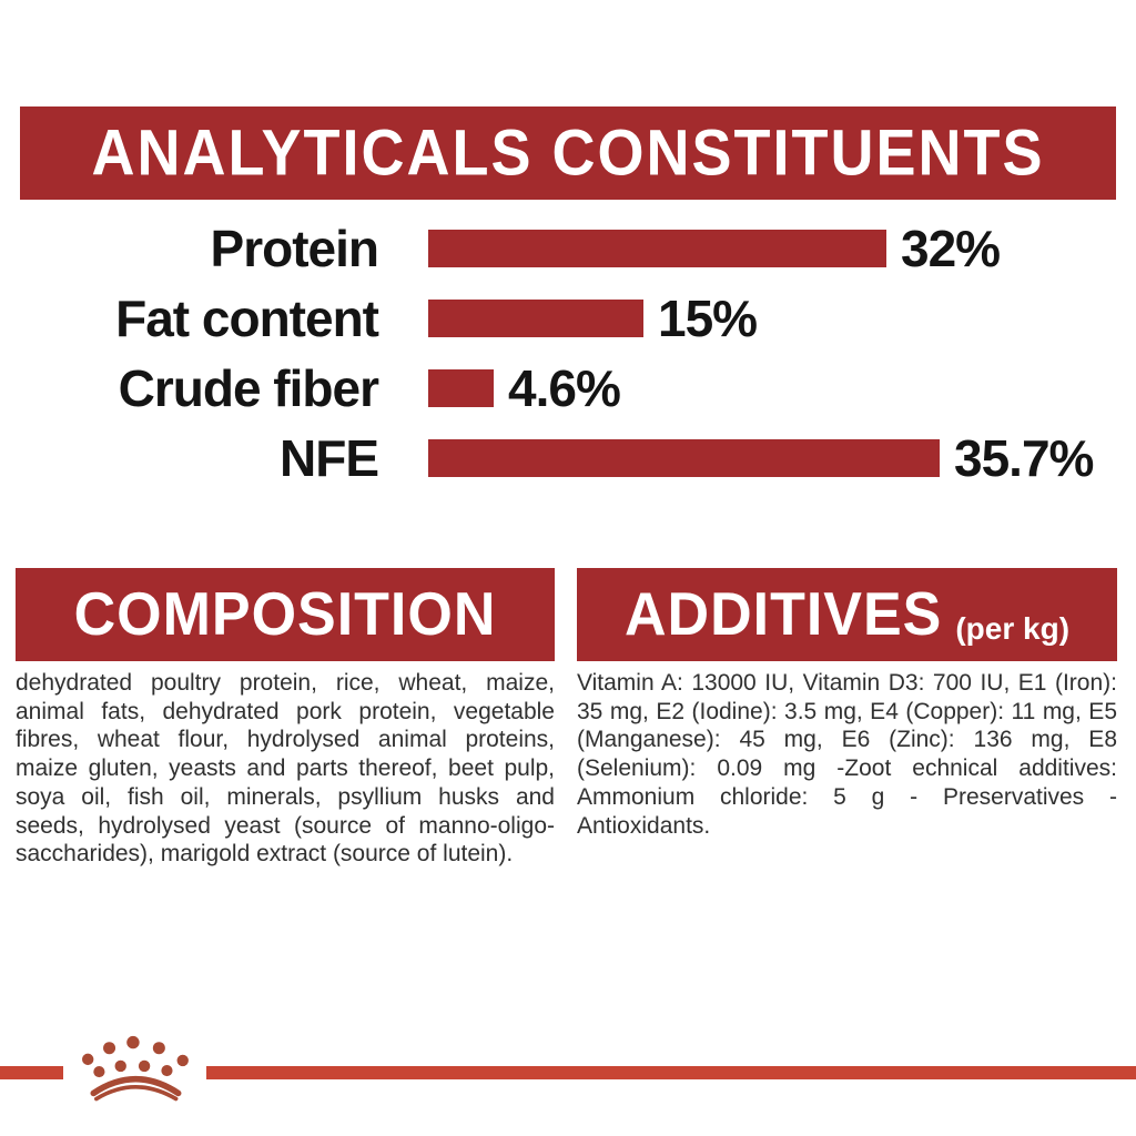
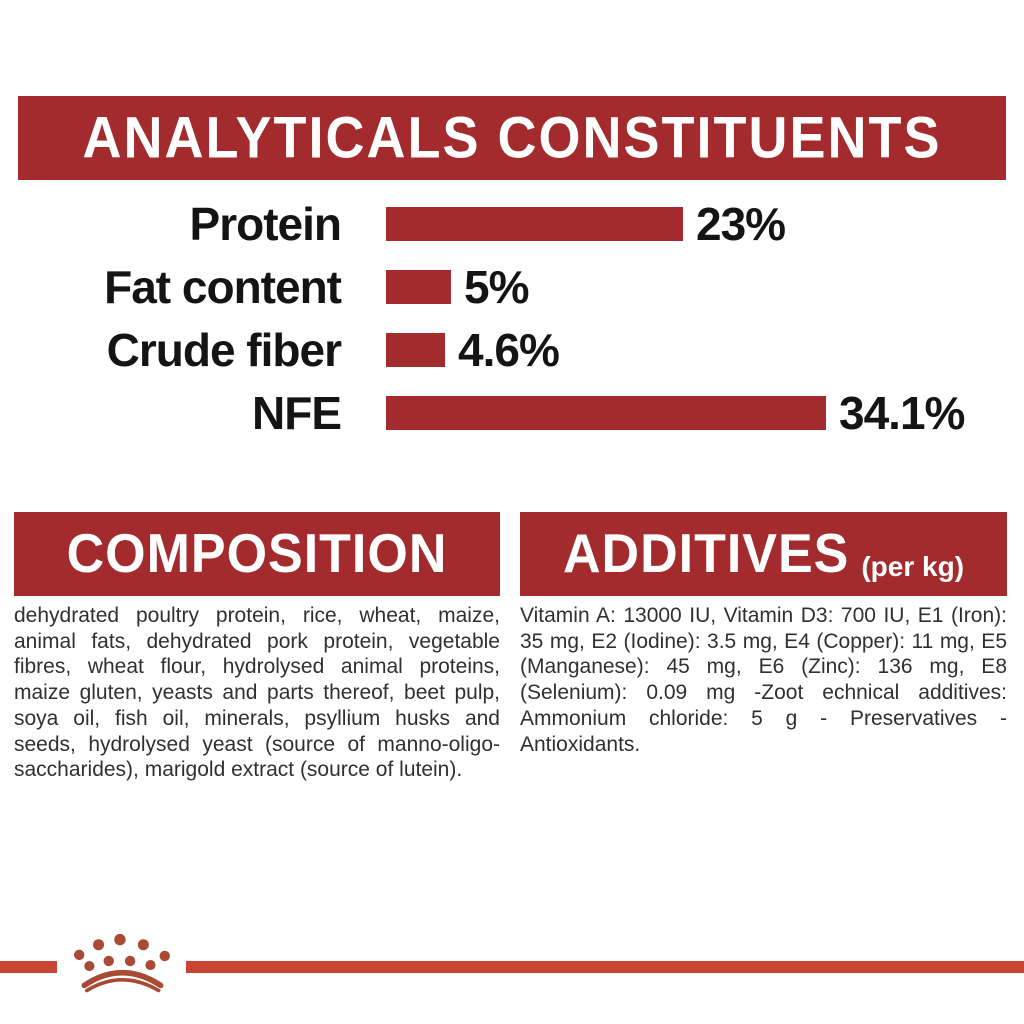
Protein: 32% -> 23%
Fat content: 15% -> 5%
NFE: 35.7% -> 34.1%
